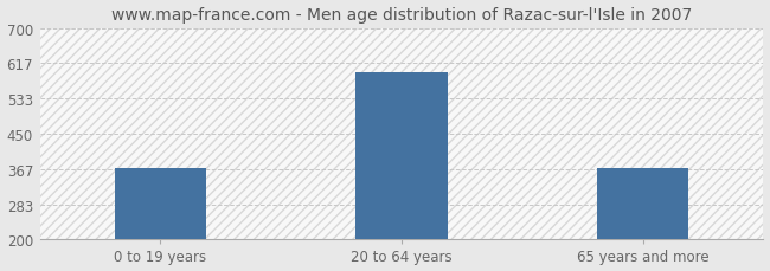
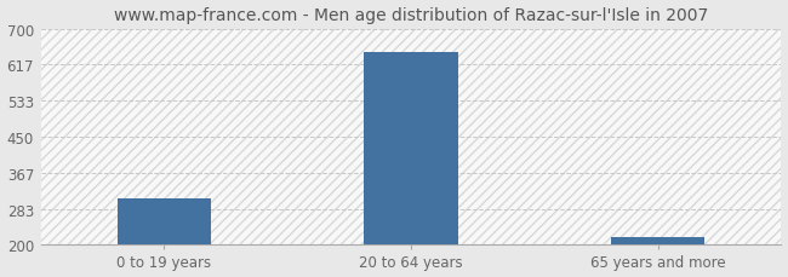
0 to 19 years: 370 -> 308
20 to 64 years: 595 -> 645
65 years and more: 370 -> 218
